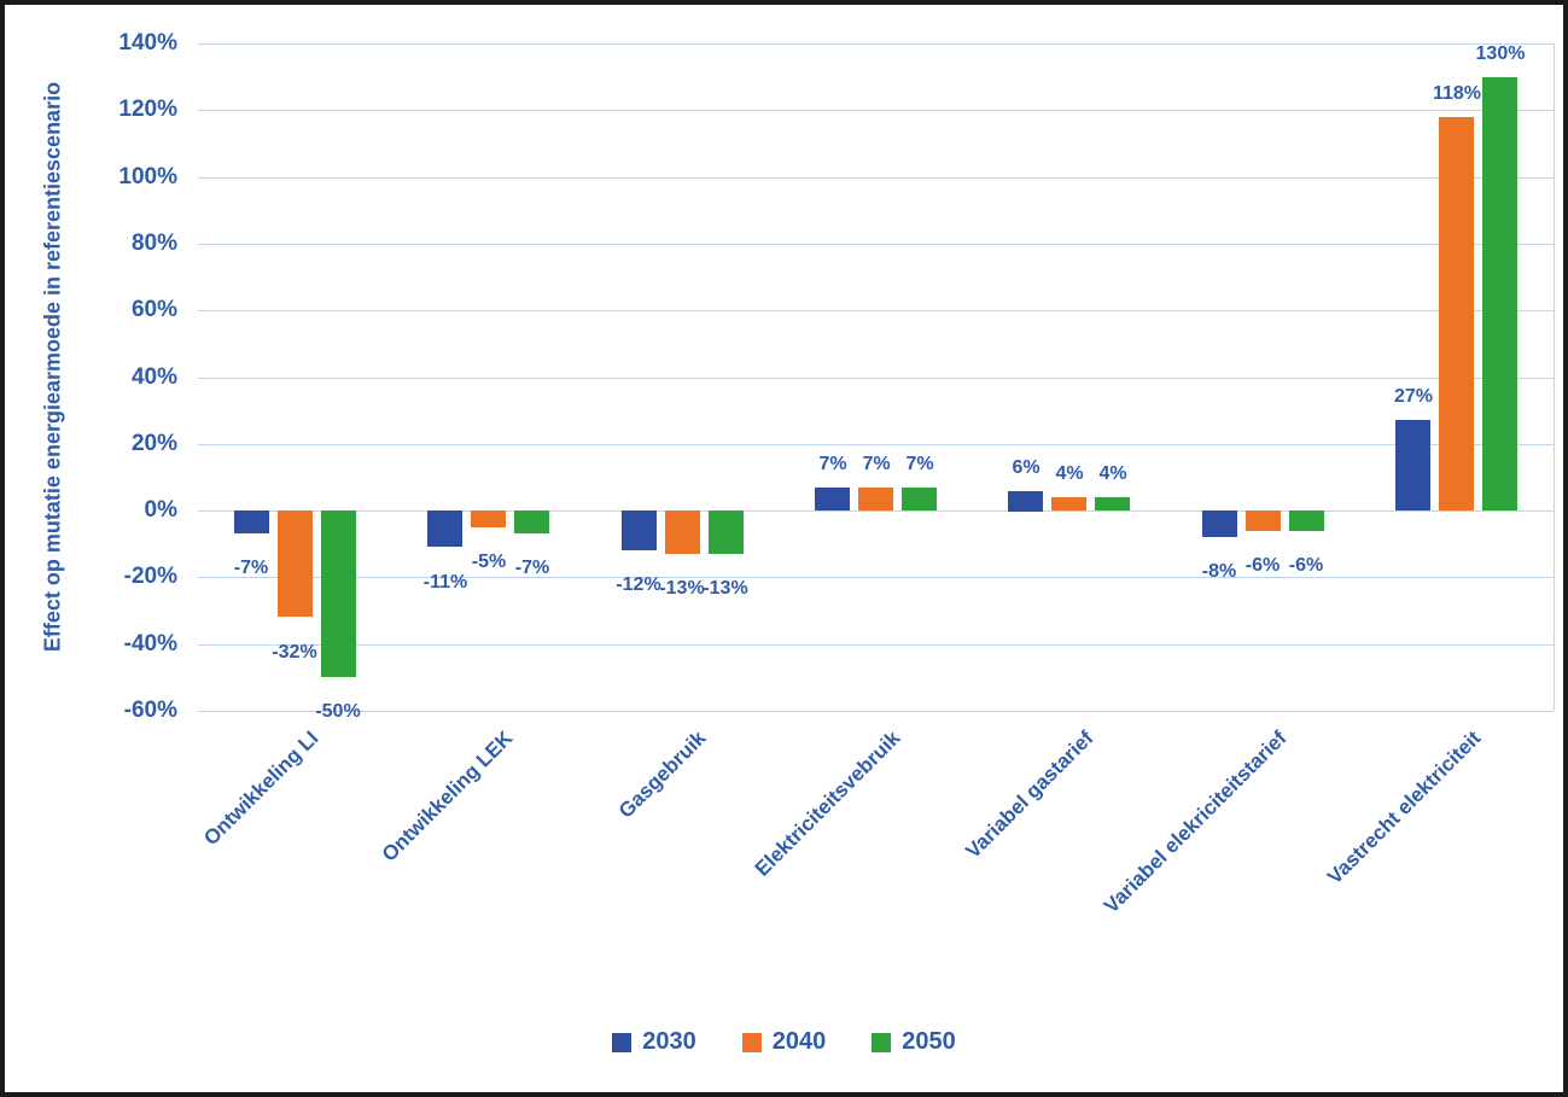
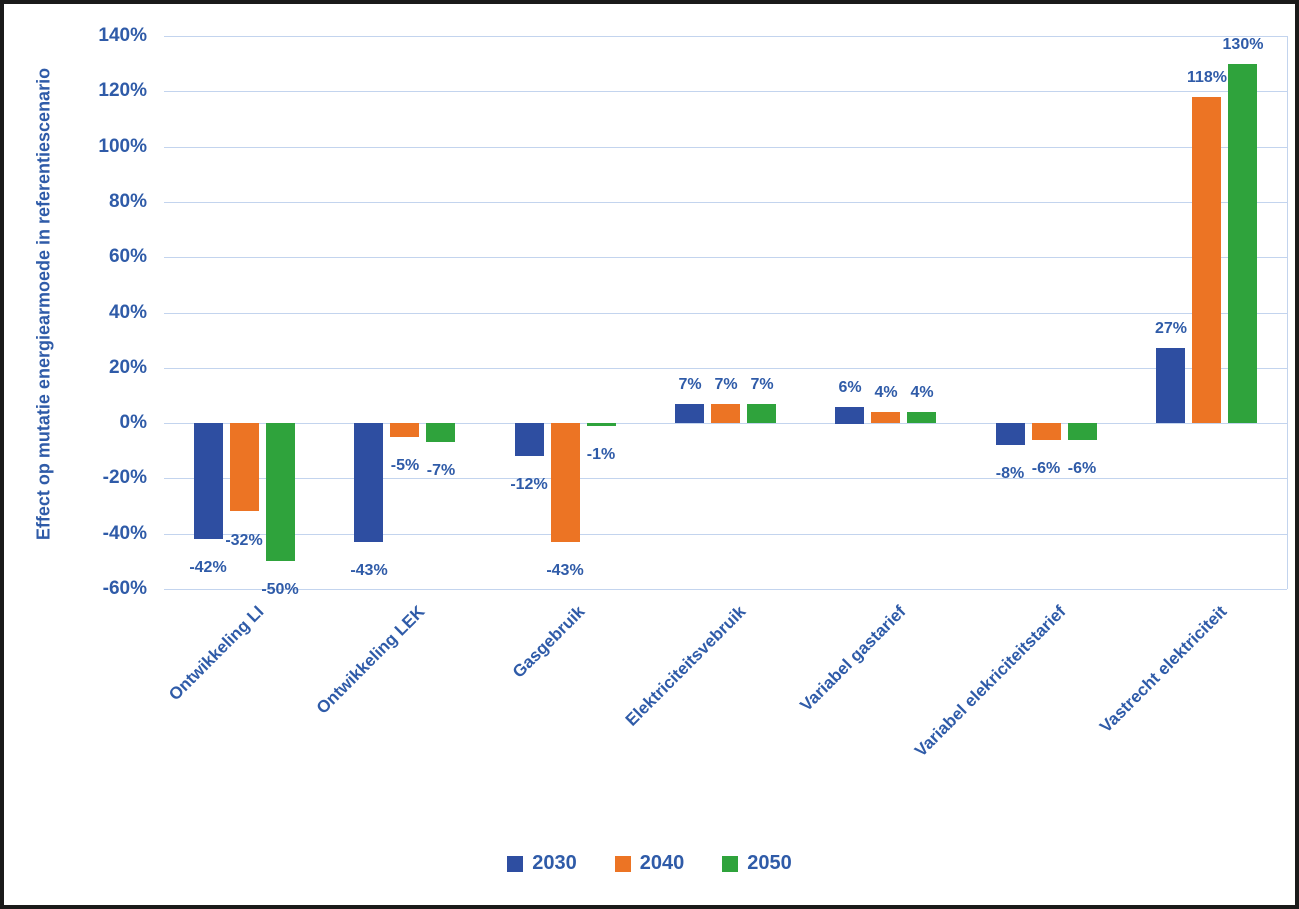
2030/Ontwikkeling LI: -7% -> -42%
2030/Ontwikkeling LEK: -11% -> -43%
2040/Gasgebruik: -13% -> -43%
2050/Gasgebruik: -13% -> -1%
